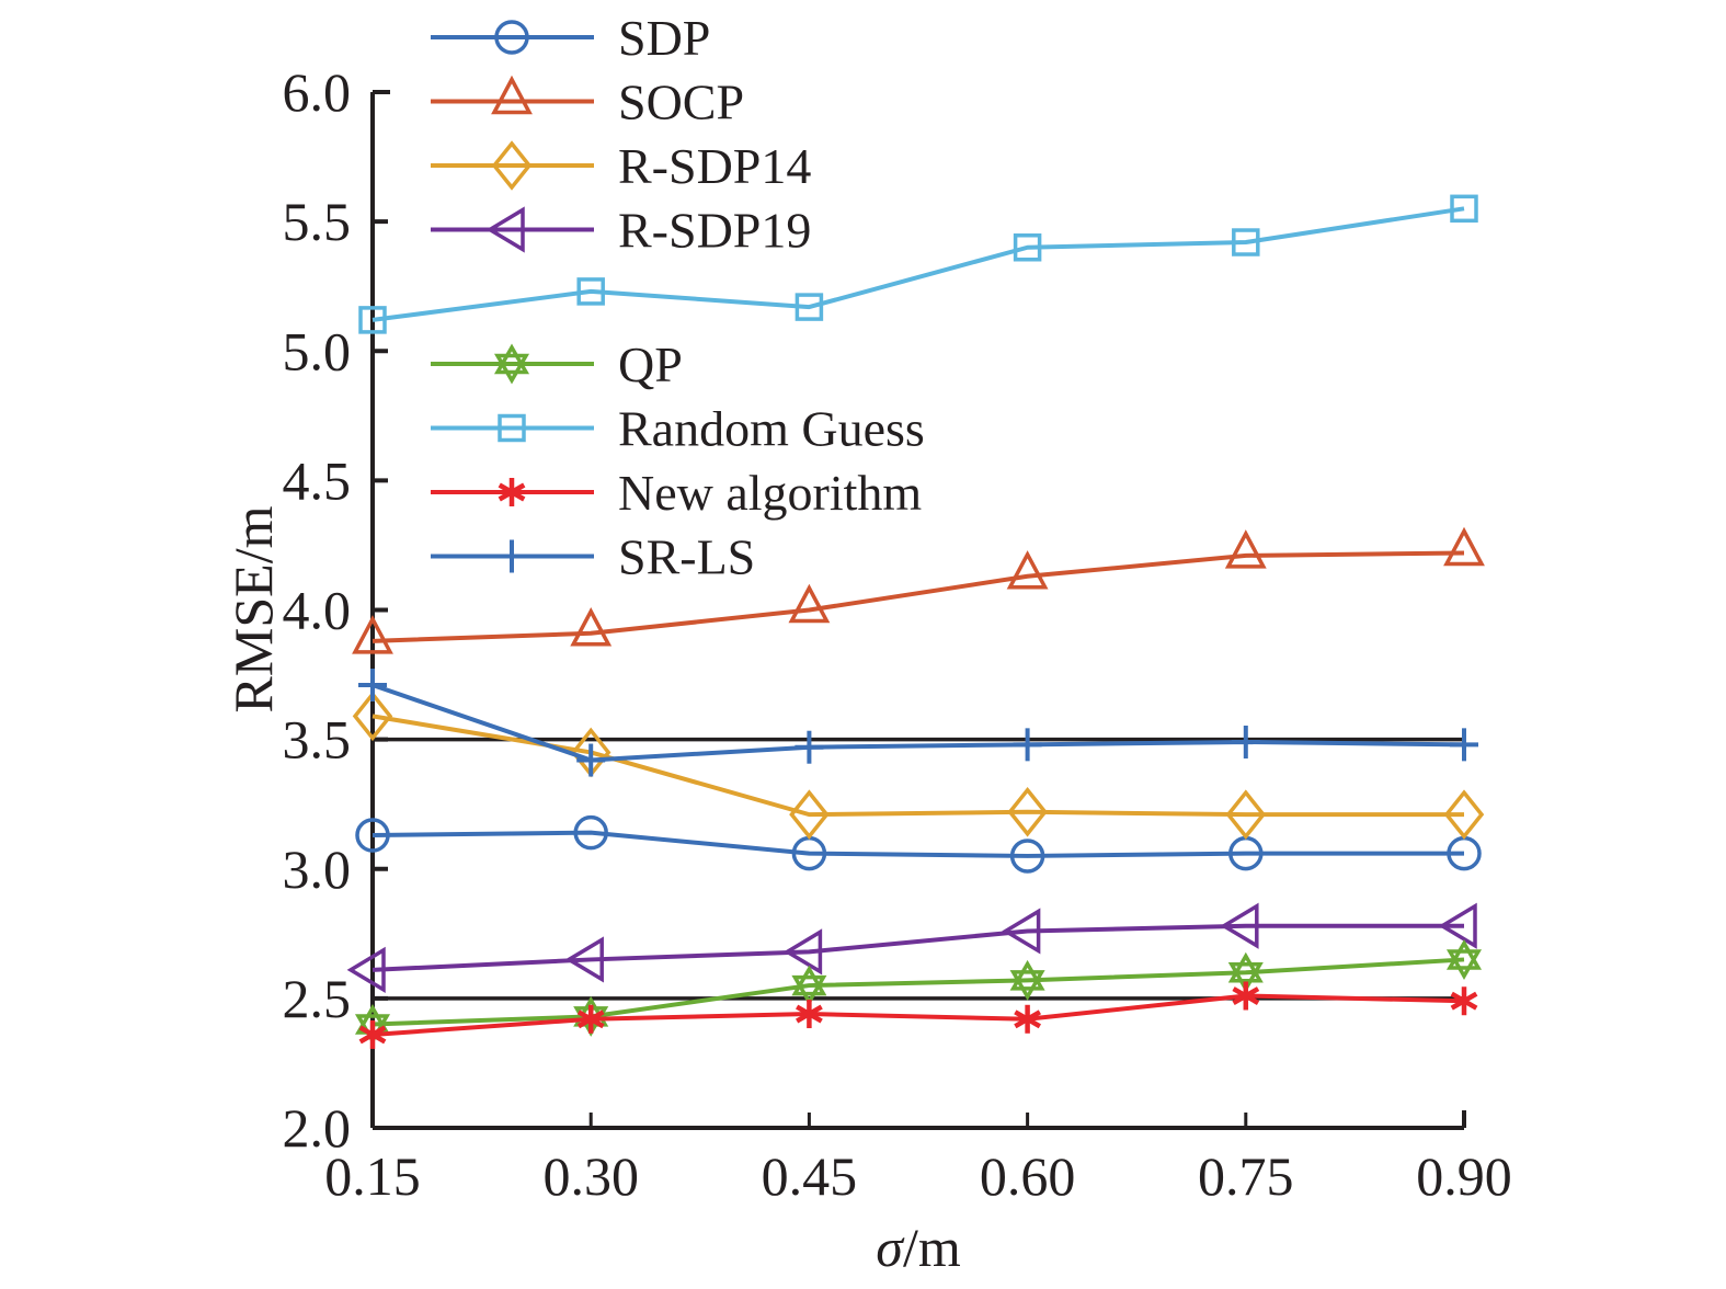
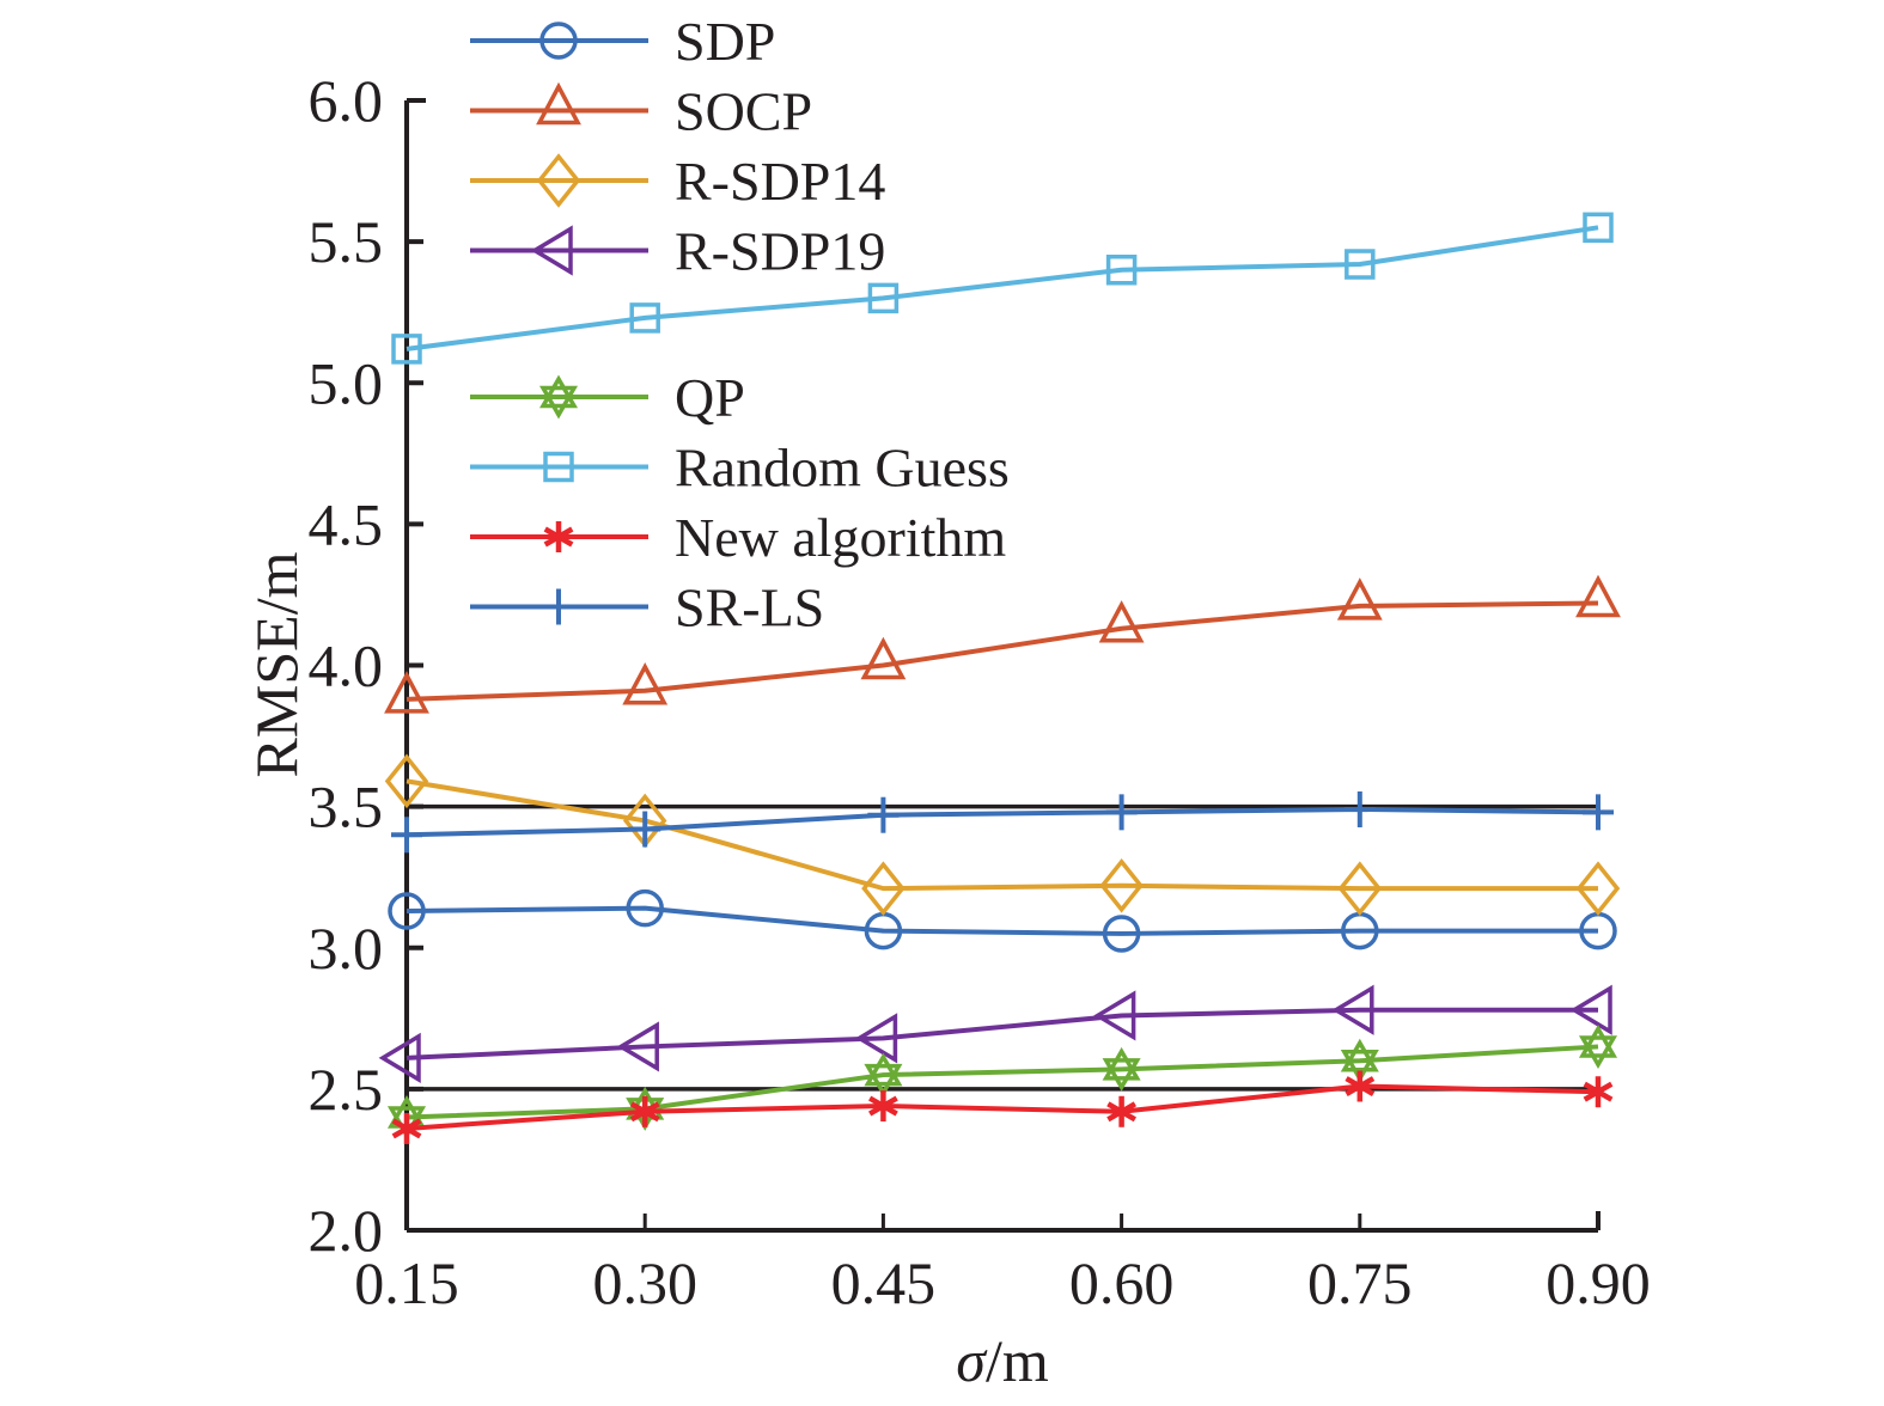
SR-LS/0.15: 3.71 -> 3.40
Random Guess/0.45: 5.17 -> 5.30
